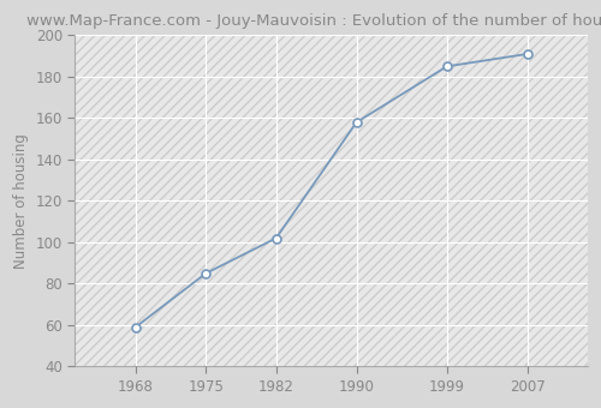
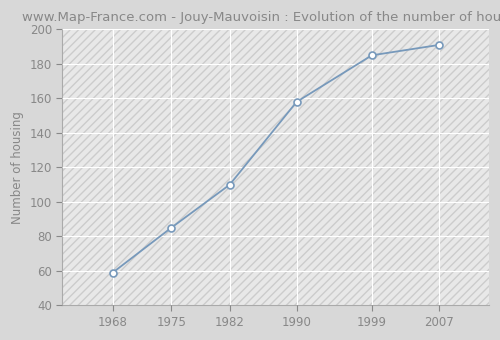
1982: 102 -> 110
